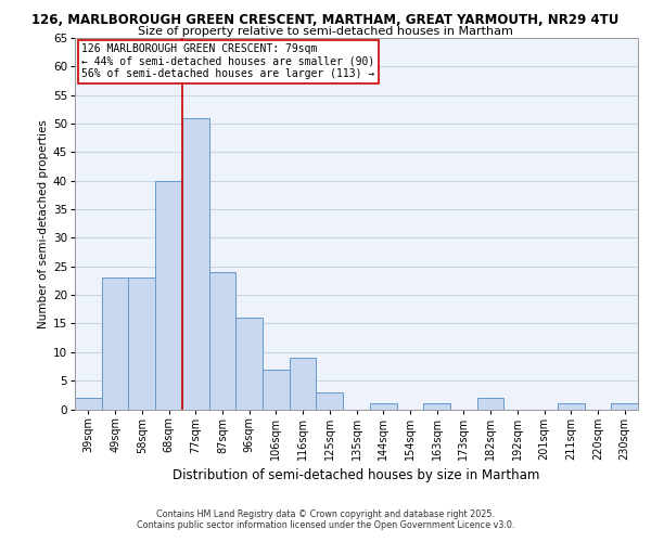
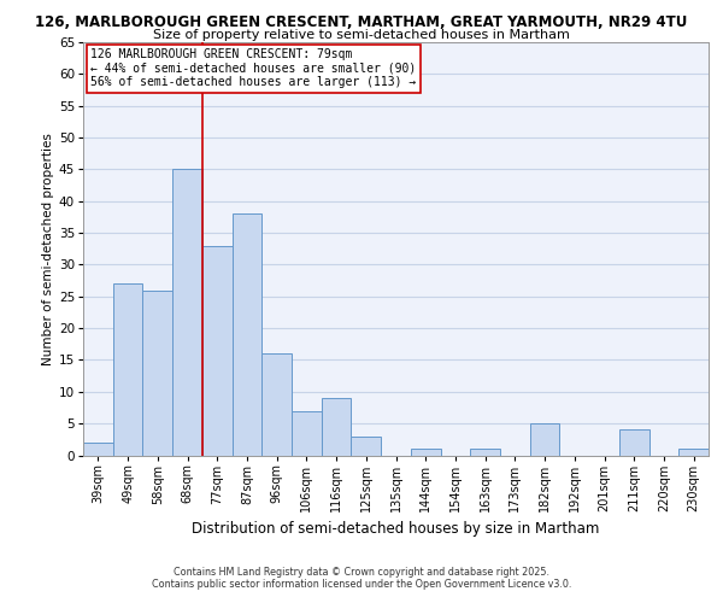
49sqm: 23 -> 27
58sqm: 23 -> 26
68sqm: 40 -> 45
77sqm: 51 -> 33
87sqm: 24 -> 38
182sqm: 2 -> 5
211sqm: 1 -> 4
